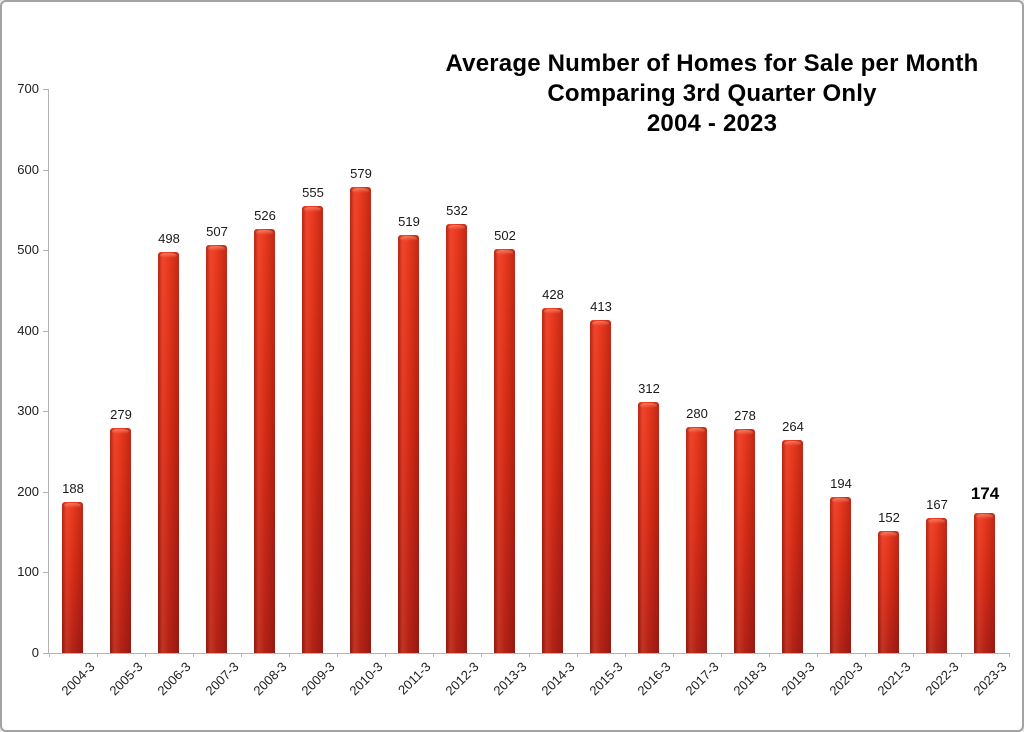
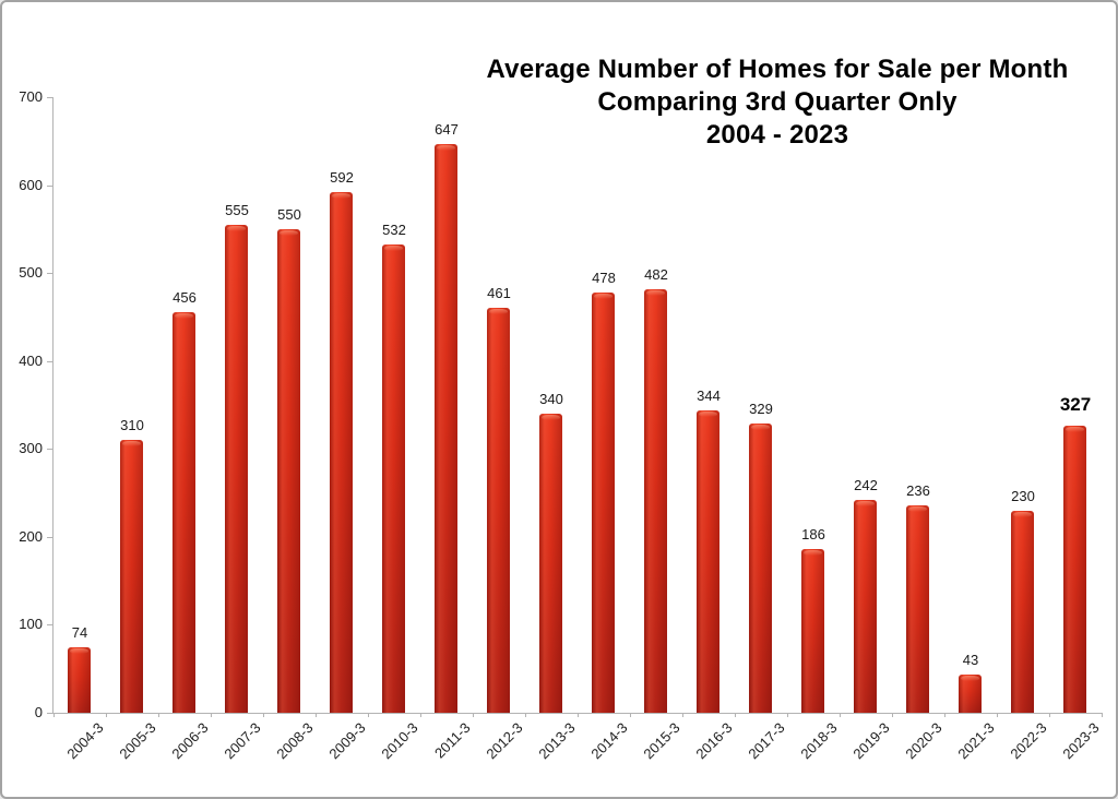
2004-3: 188 -> 74
2005-3: 279 -> 310
2006-3: 498 -> 456
2007-3: 507 -> 555
2008-3: 526 -> 550
2009-3: 555 -> 592
2010-3: 579 -> 532
2011-3: 519 -> 647
2012-3: 532 -> 461
2013-3: 502 -> 340
2014-3: 428 -> 478
2015-3: 413 -> 482
2016-3: 312 -> 344
2017-3: 280 -> 329
2018-3: 278 -> 186
2019-3: 264 -> 242
2020-3: 194 -> 236
2021-3: 152 -> 43
2022-3: 167 -> 230
2023-3: 174 -> 327
